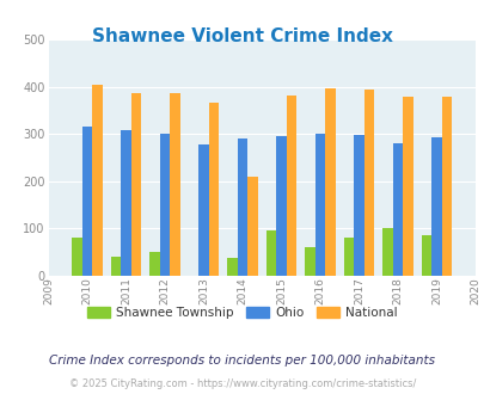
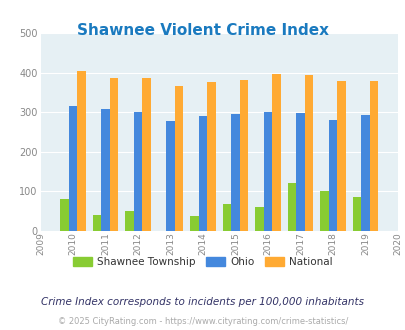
National/2014: 210 -> 376
Shawnee Township/2015: 95 -> 67
Shawnee Township/2017: 80 -> 122
